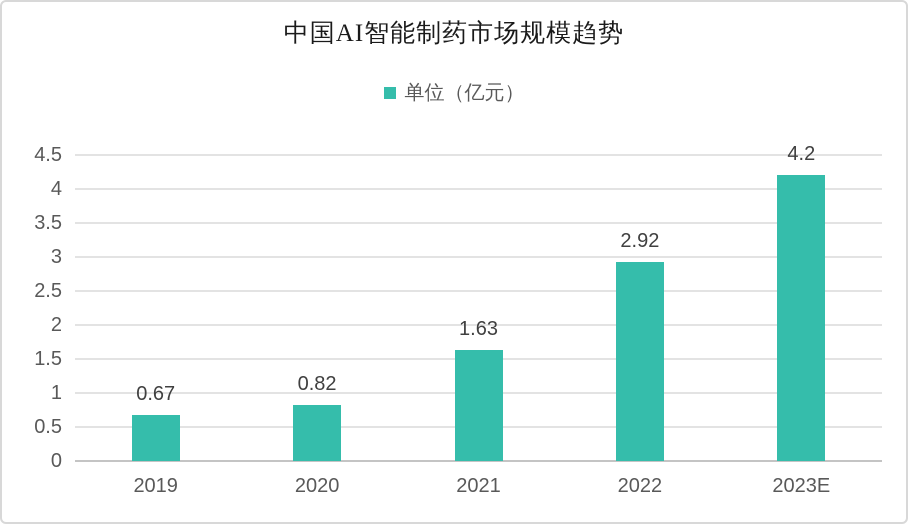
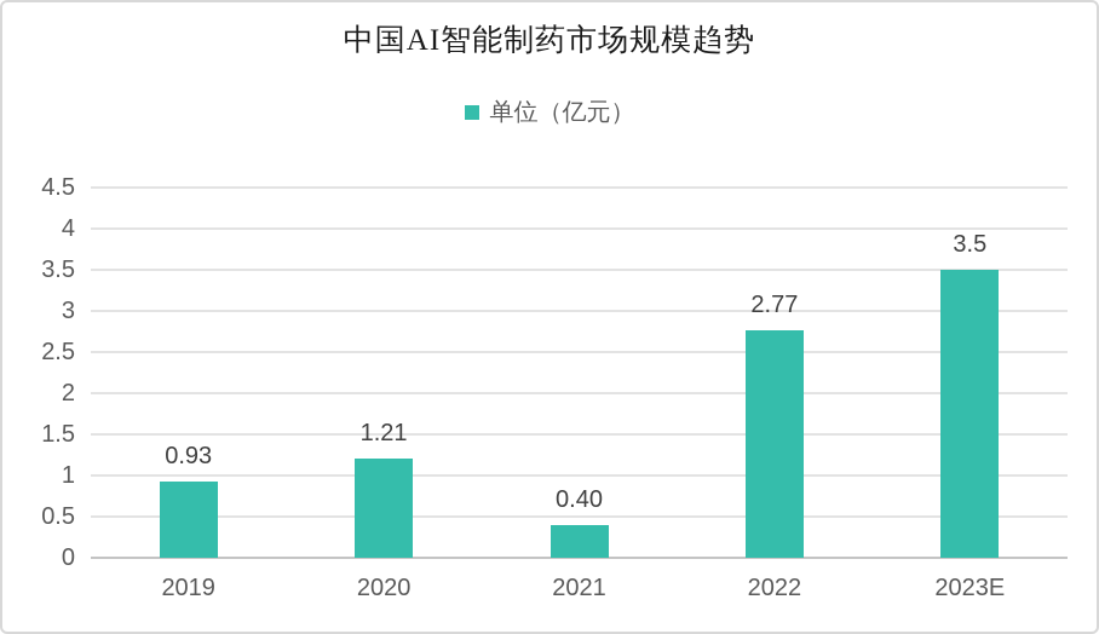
2019: 0.67 -> 0.93
2020: 0.82 -> 1.21
2021: 1.63 -> 0.40
2022: 2.92 -> 2.77
2023E: 4.2 -> 3.5
